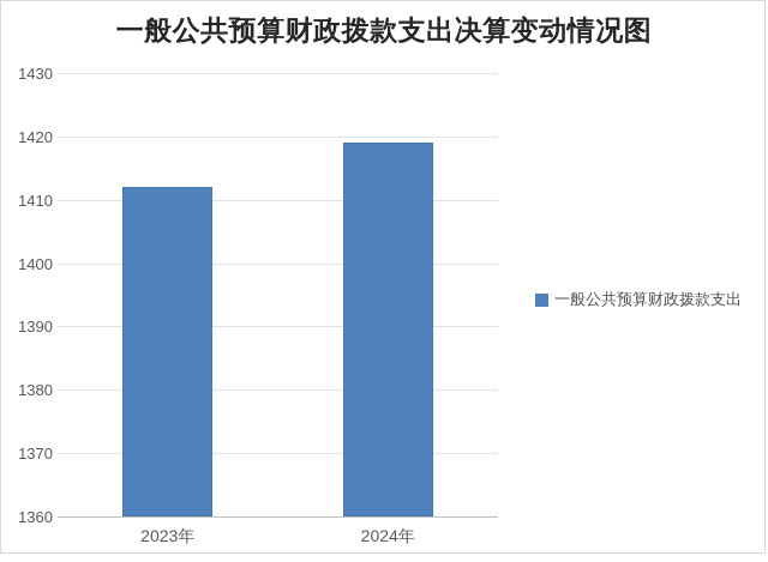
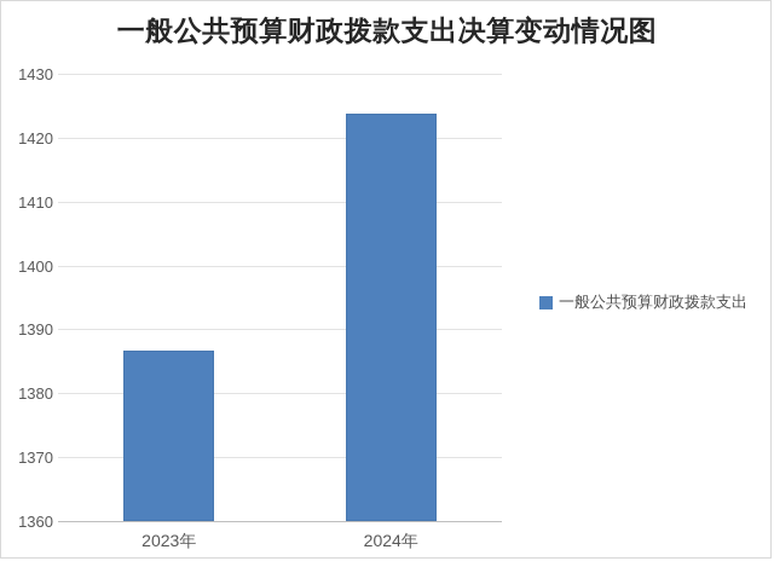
2023年: 1412 -> 1387
2024年: 1419 -> 1424
